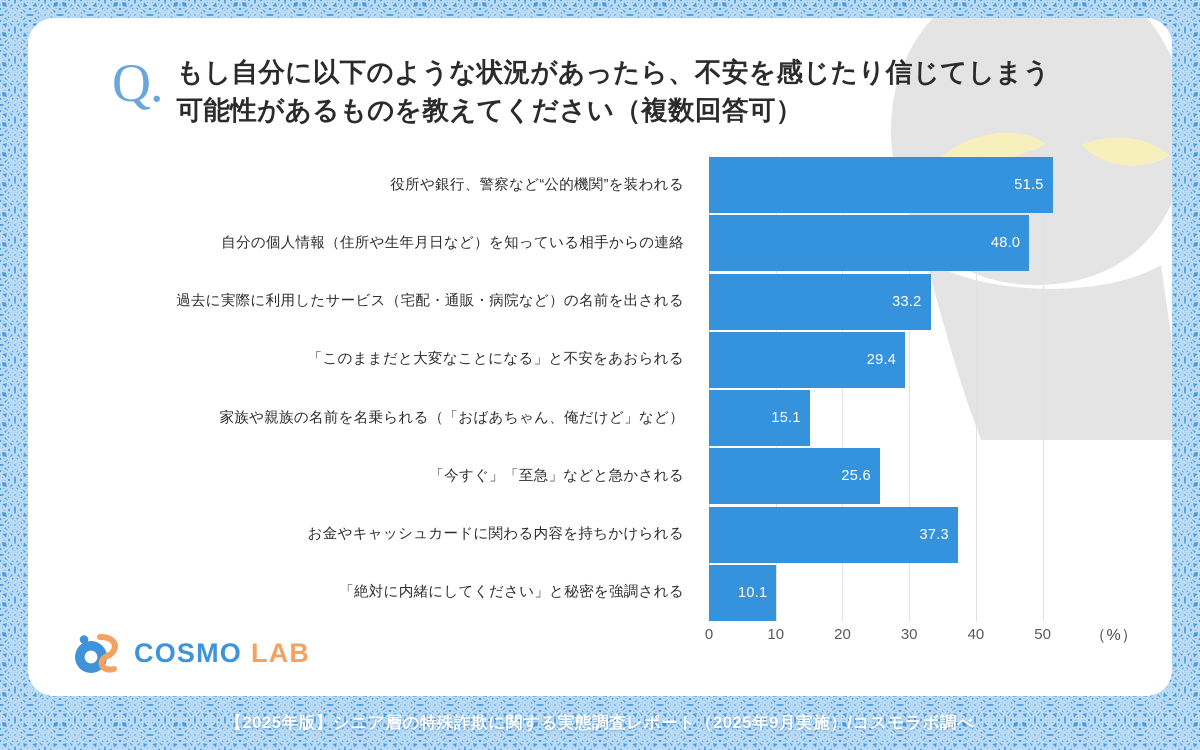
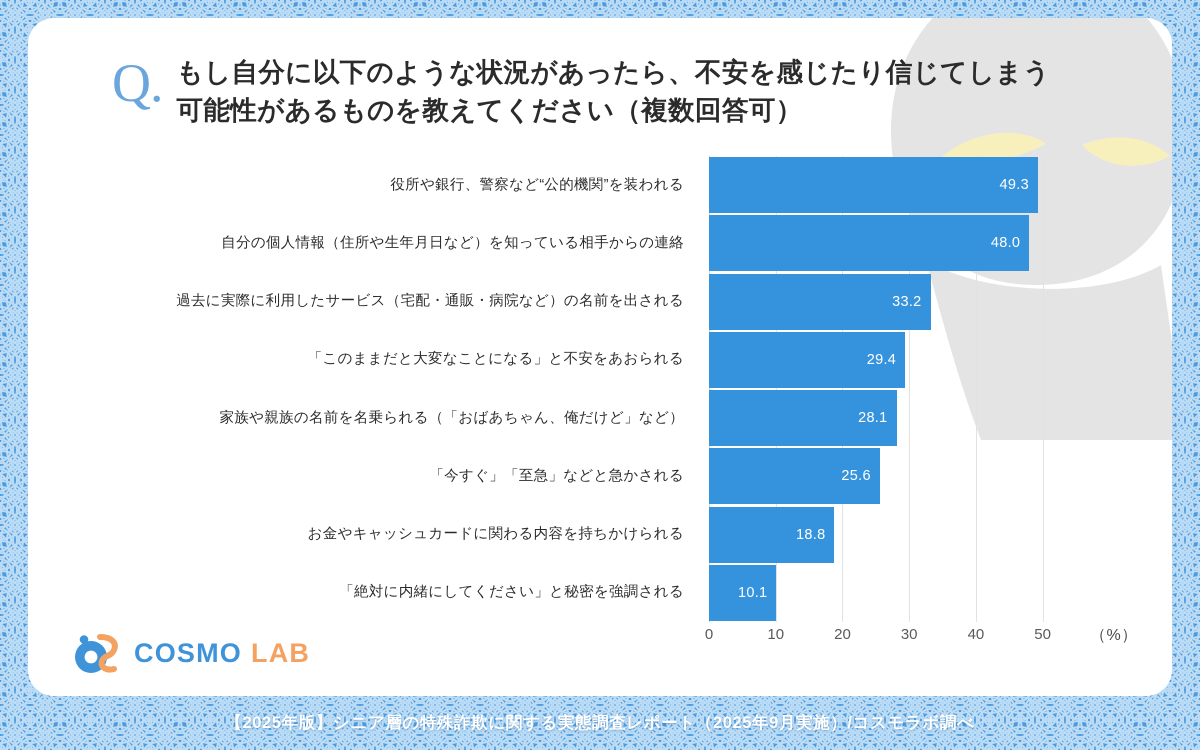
役所や銀行、警察など“公的機関”を装われる: 51.5 -> 49.3
家族や親族の名前を名乗られる（「おばあちゃん、俺だけど」など）: 15.1 -> 28.1
お金やキャッシュカードに関わる内容を持ちかけられる: 37.3 -> 18.8
